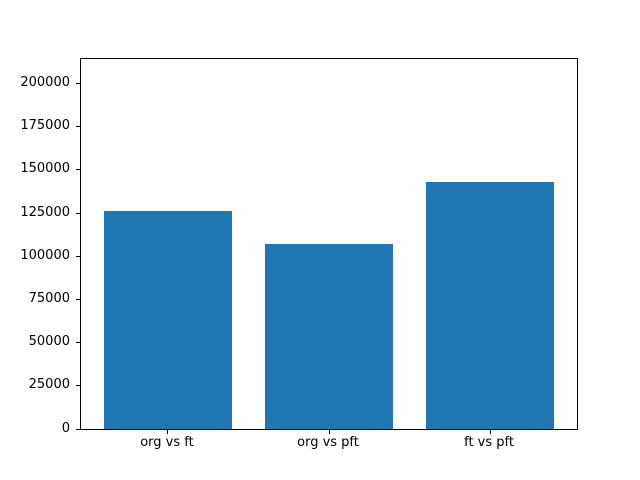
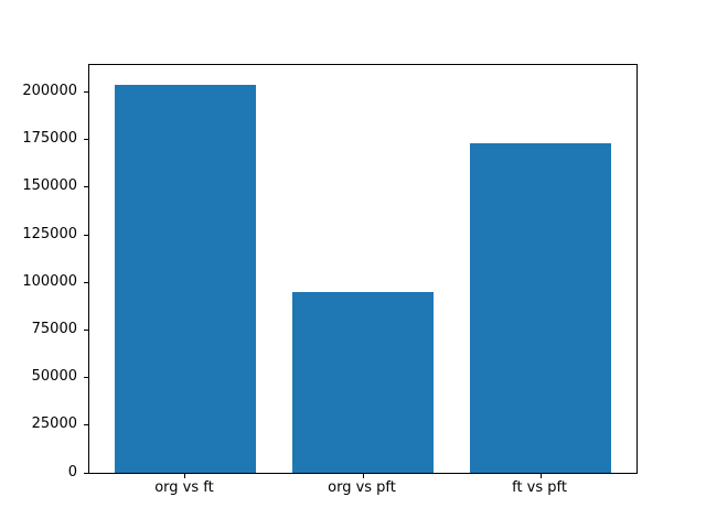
org vs ft: 126000 -> 204000
org vs pft: 107000 -> 95000
ft vs pft: 143000 -> 173000
